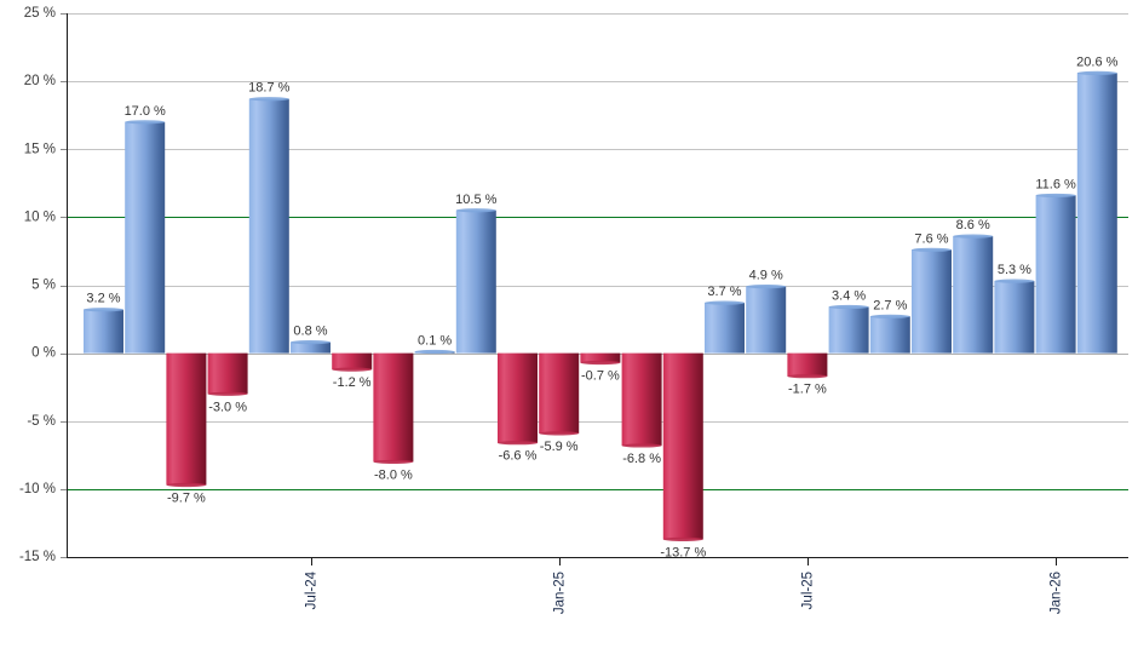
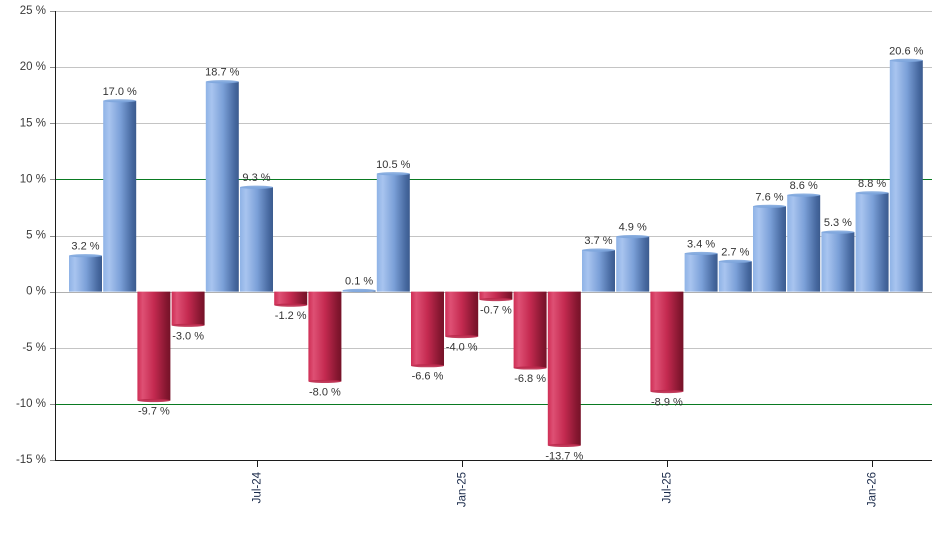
Jul-24: 0.8 -> 9.3
Jan-25: -5.9 -> -4.0
Jul-25: -1.7 -> -8.9
Jan-26: 11.6 -> 8.8
